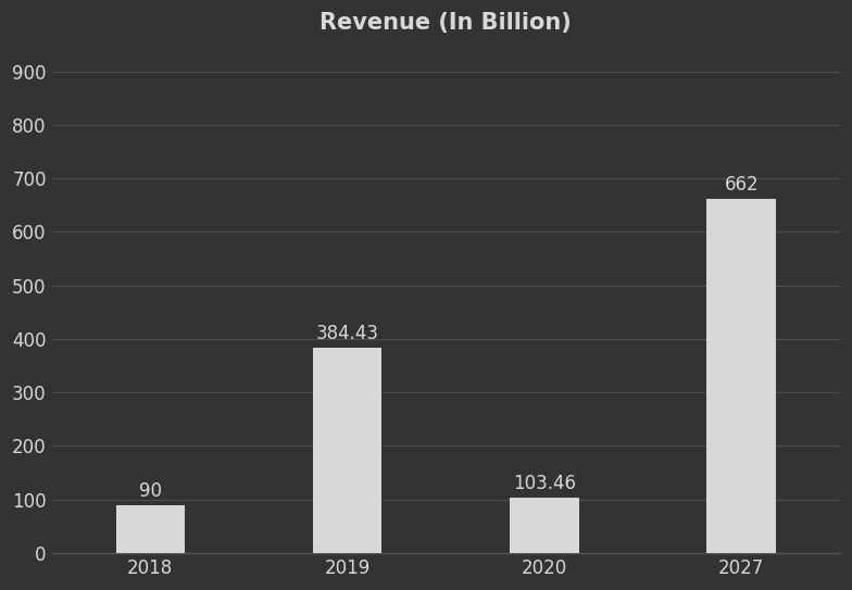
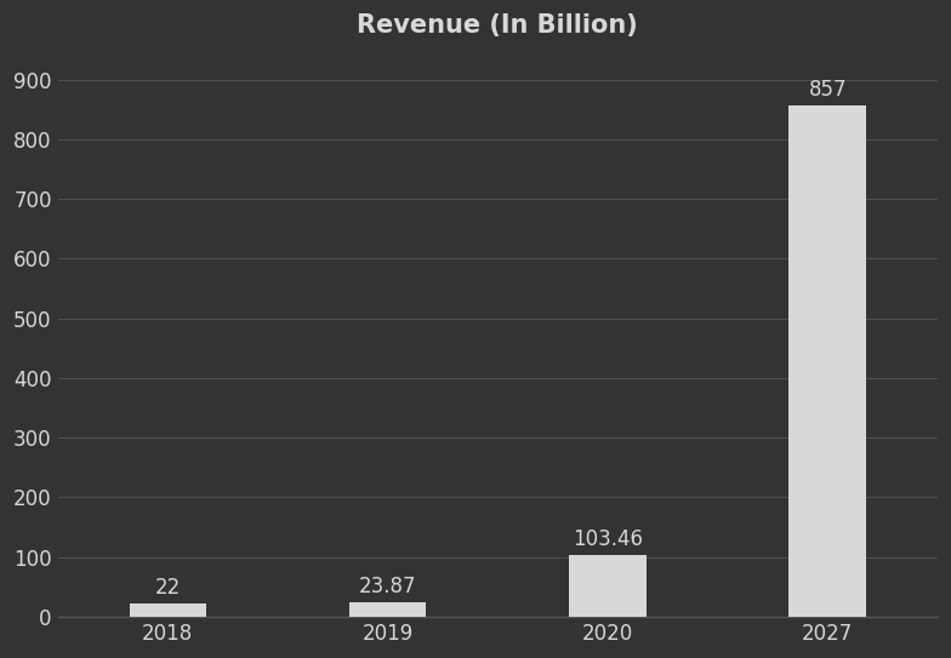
2018: 90 -> 22
2019: 384.43 -> 23.87
2027: 662 -> 857
